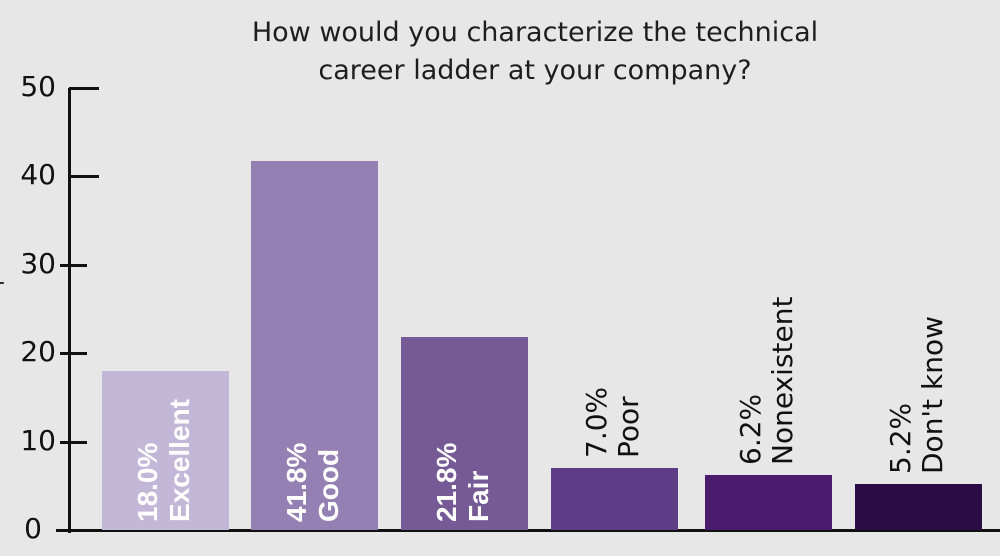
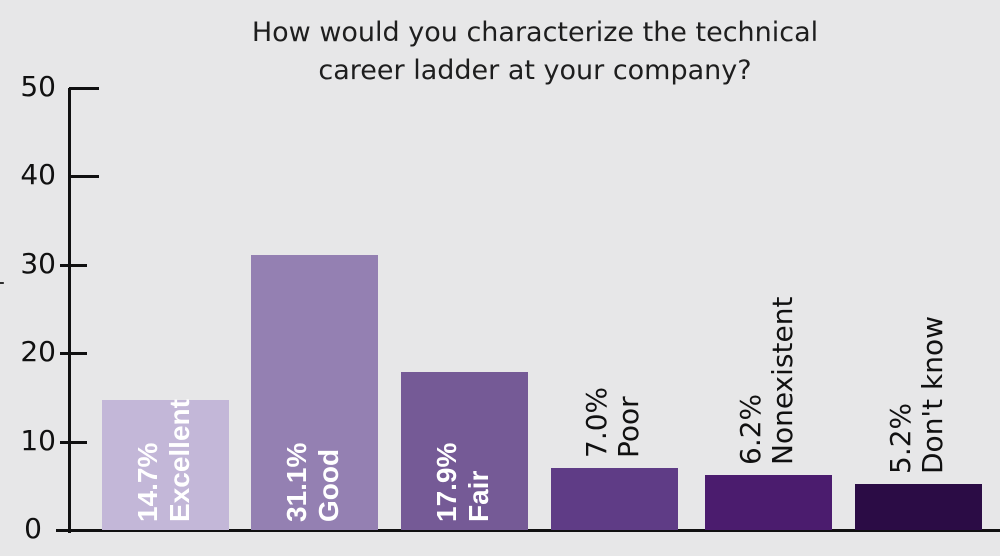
Excellent: 18.0% -> 14.7%
Good: 41.8% -> 31.1%
Fair: 21.8% -> 17.9%
